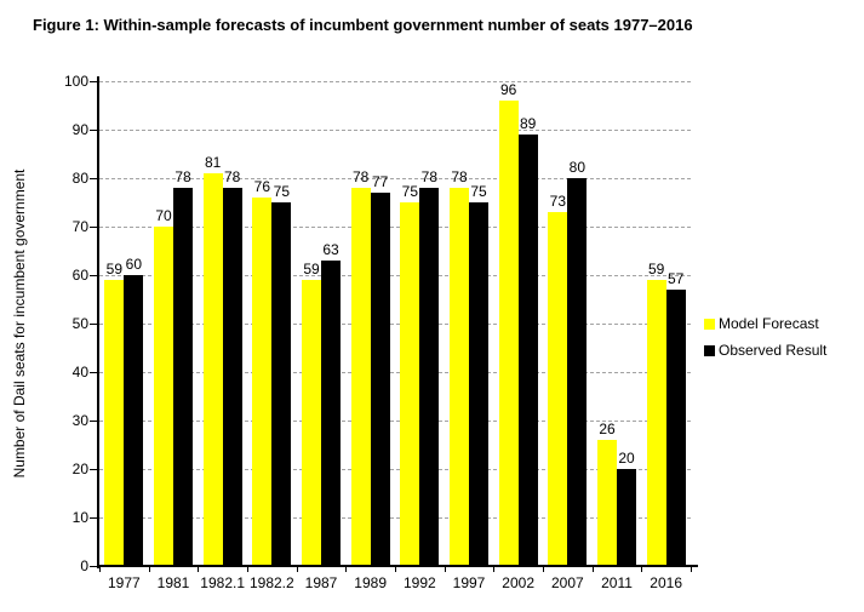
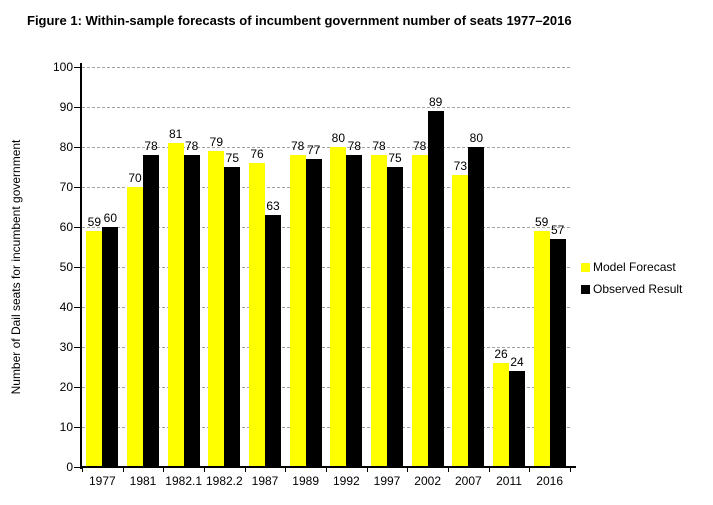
Model Forecast/1982.2: 76 -> 79
Model Forecast/1987: 59 -> 76
Model Forecast/1992: 75 -> 80
Model Forecast/2002: 96 -> 78
Observed Result/2011: 20 -> 24
